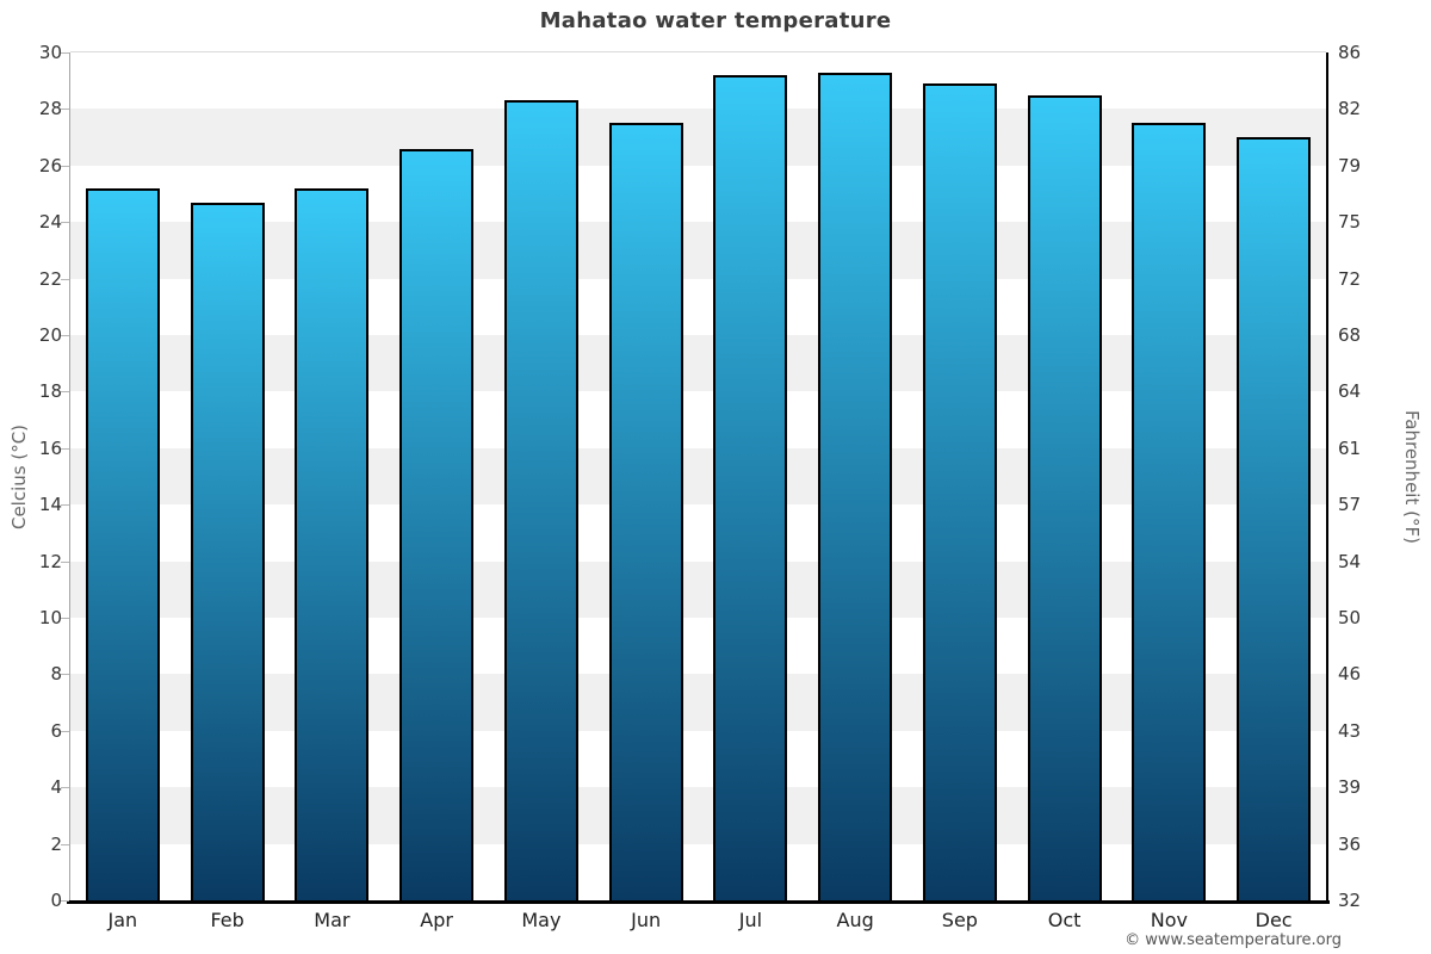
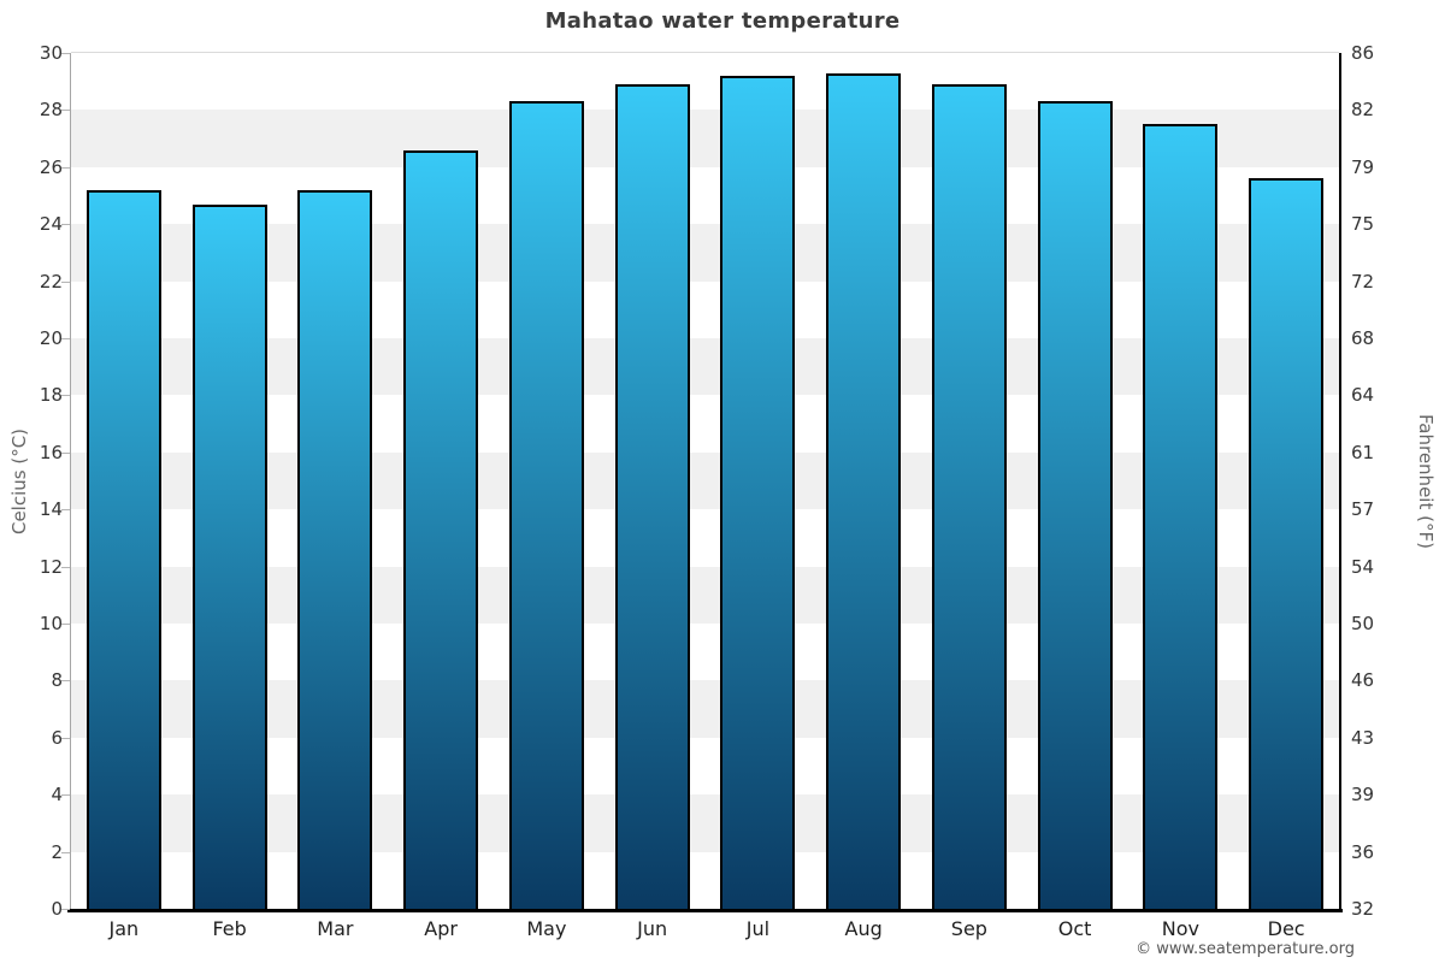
Jun: 27.5 -> 28.9
Oct: 28.5 -> 28.3
Dec: 27.0 -> 25.6
